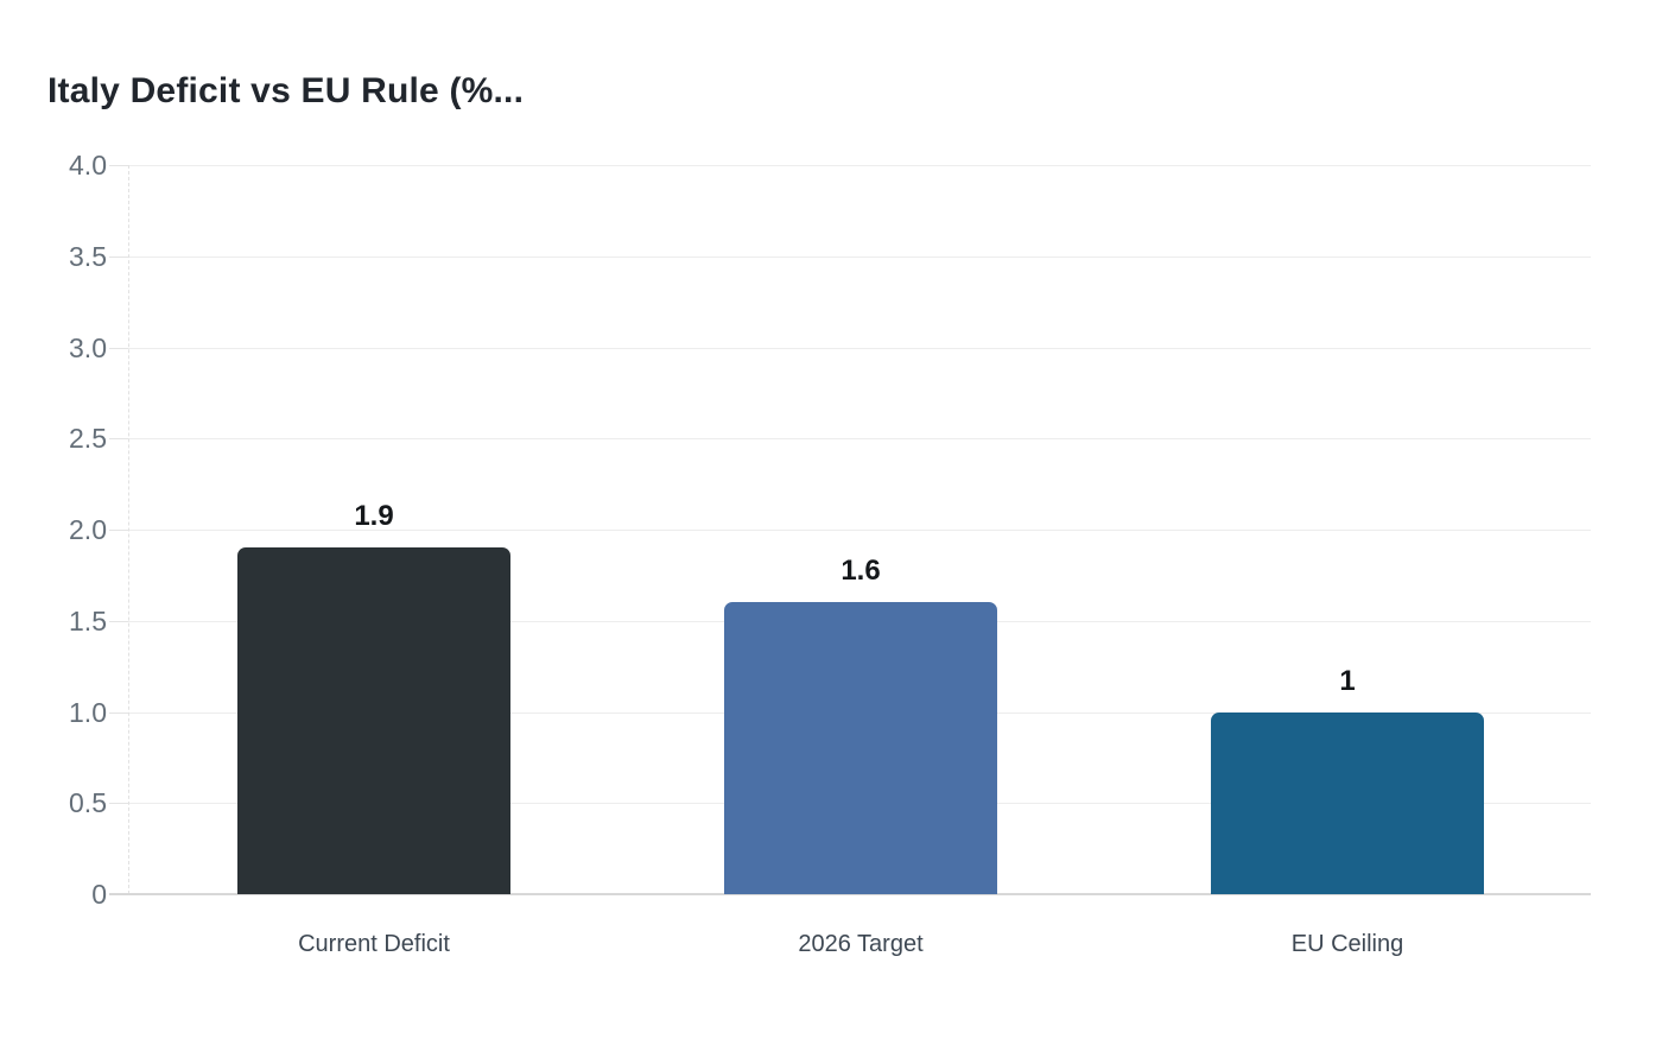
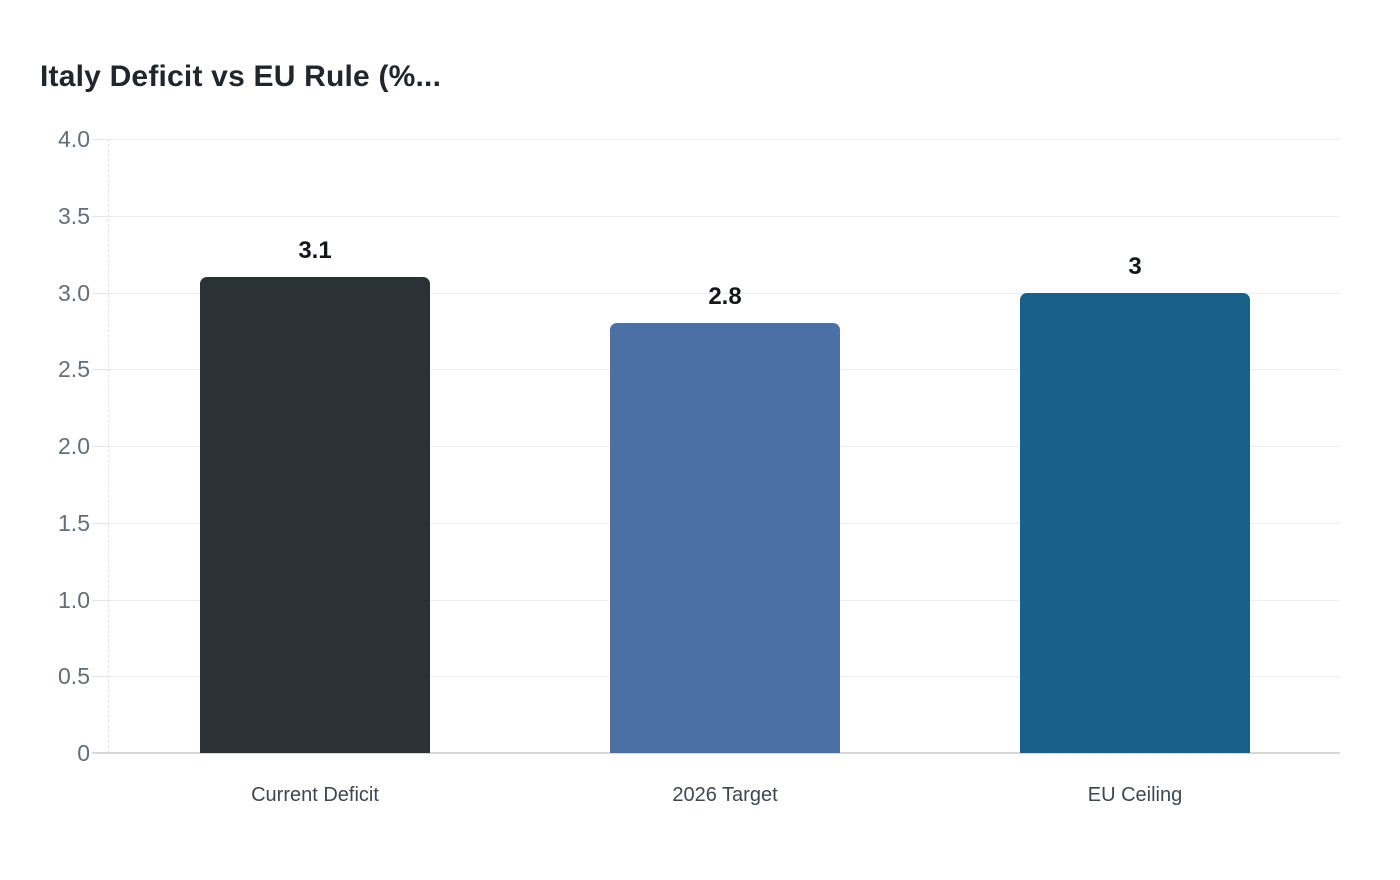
Current Deficit: 1.9 -> 3.1
2026 Target: 1.6 -> 2.8
EU Ceiling: 1 -> 3
